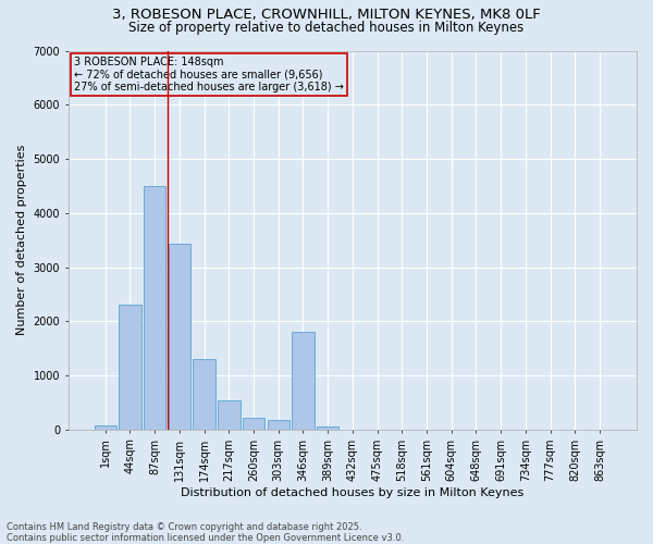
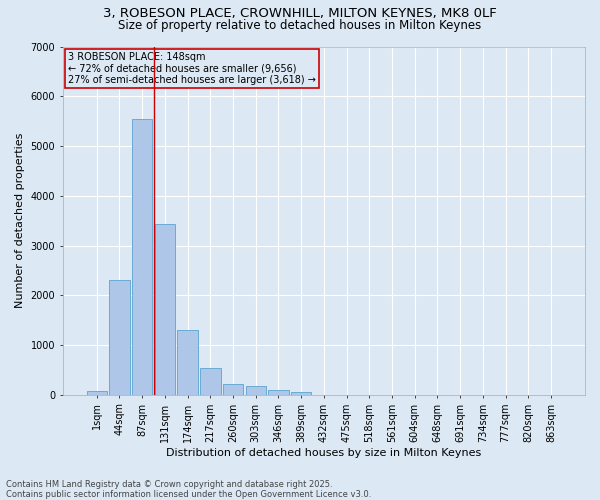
87sqm: 4500 -> 5550
346sqm: 1800 -> 100
